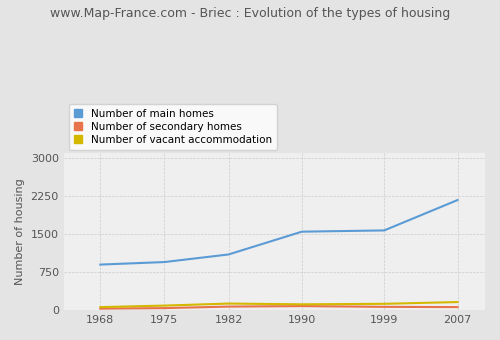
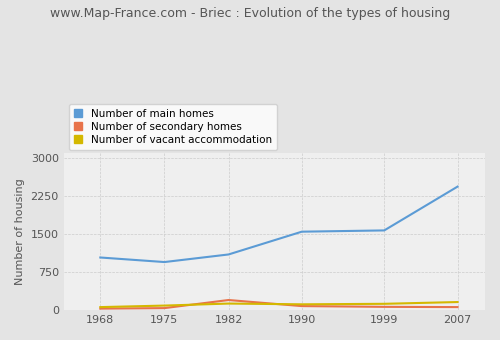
Number of main homes/1968: 900 -> 1040
Number of secondary homes/1982: 70 -> 200
Number of main homes/2007: 2180 -> 2440
